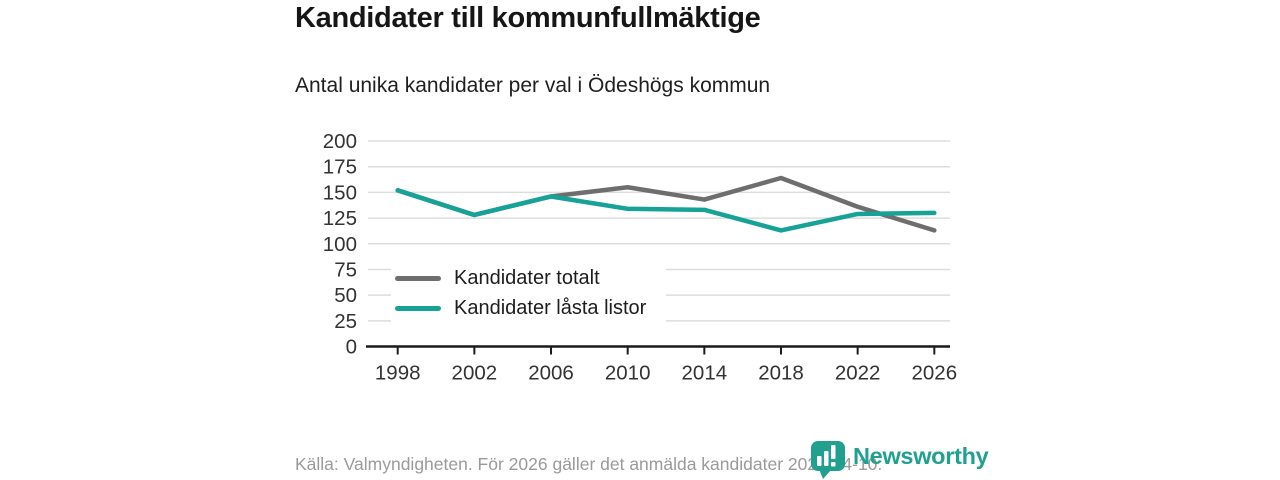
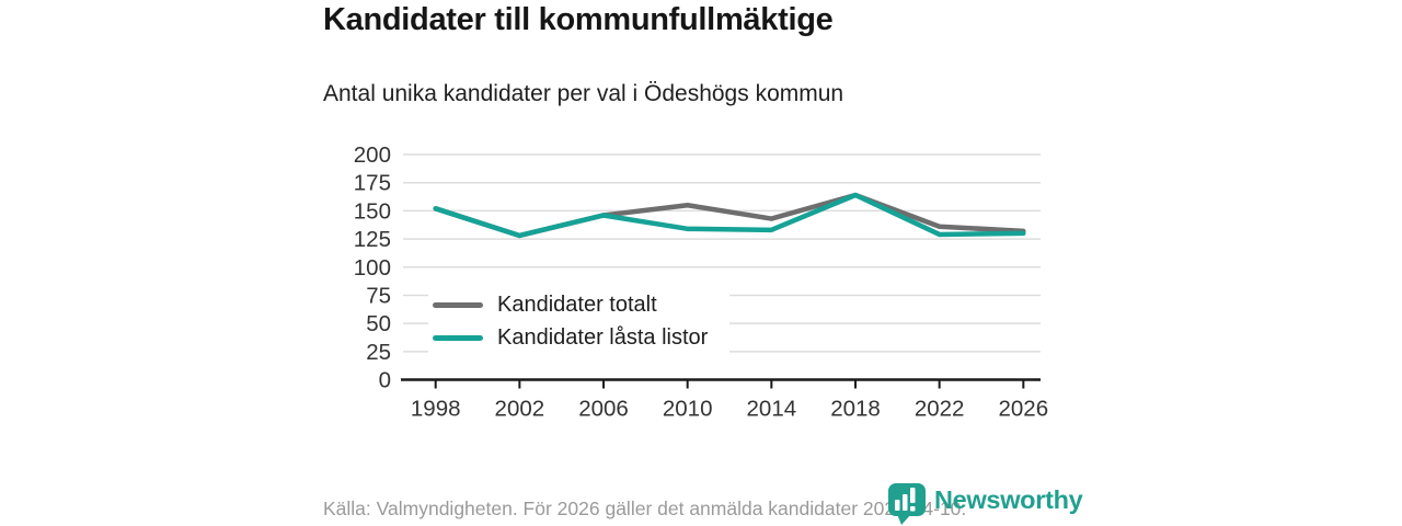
Kandidater låsta listor/2018: 113 -> 164
Kandidater totalt/2026: 113 -> 132
